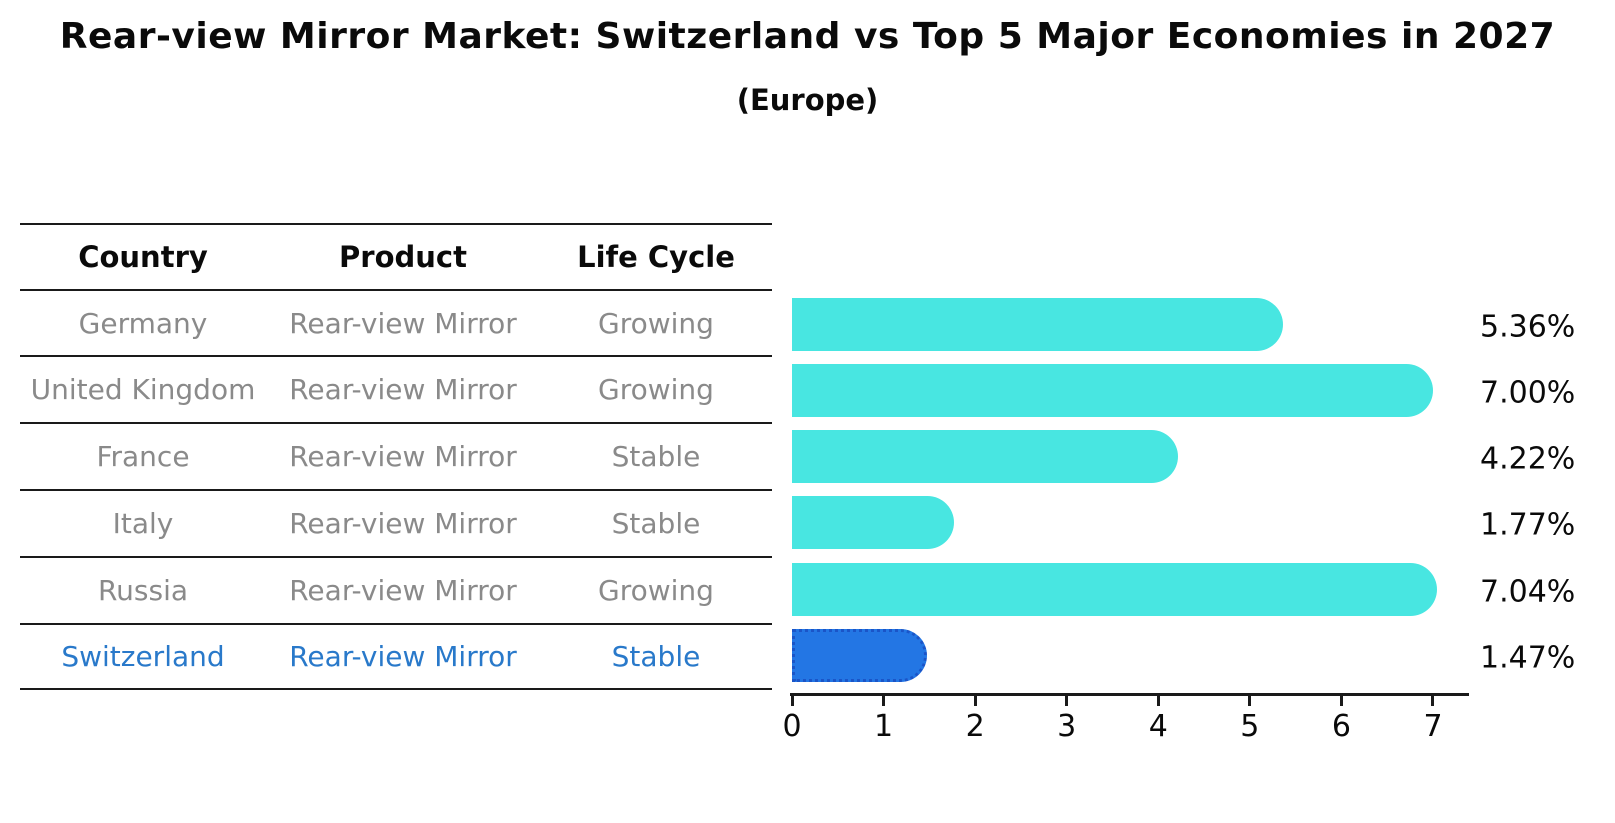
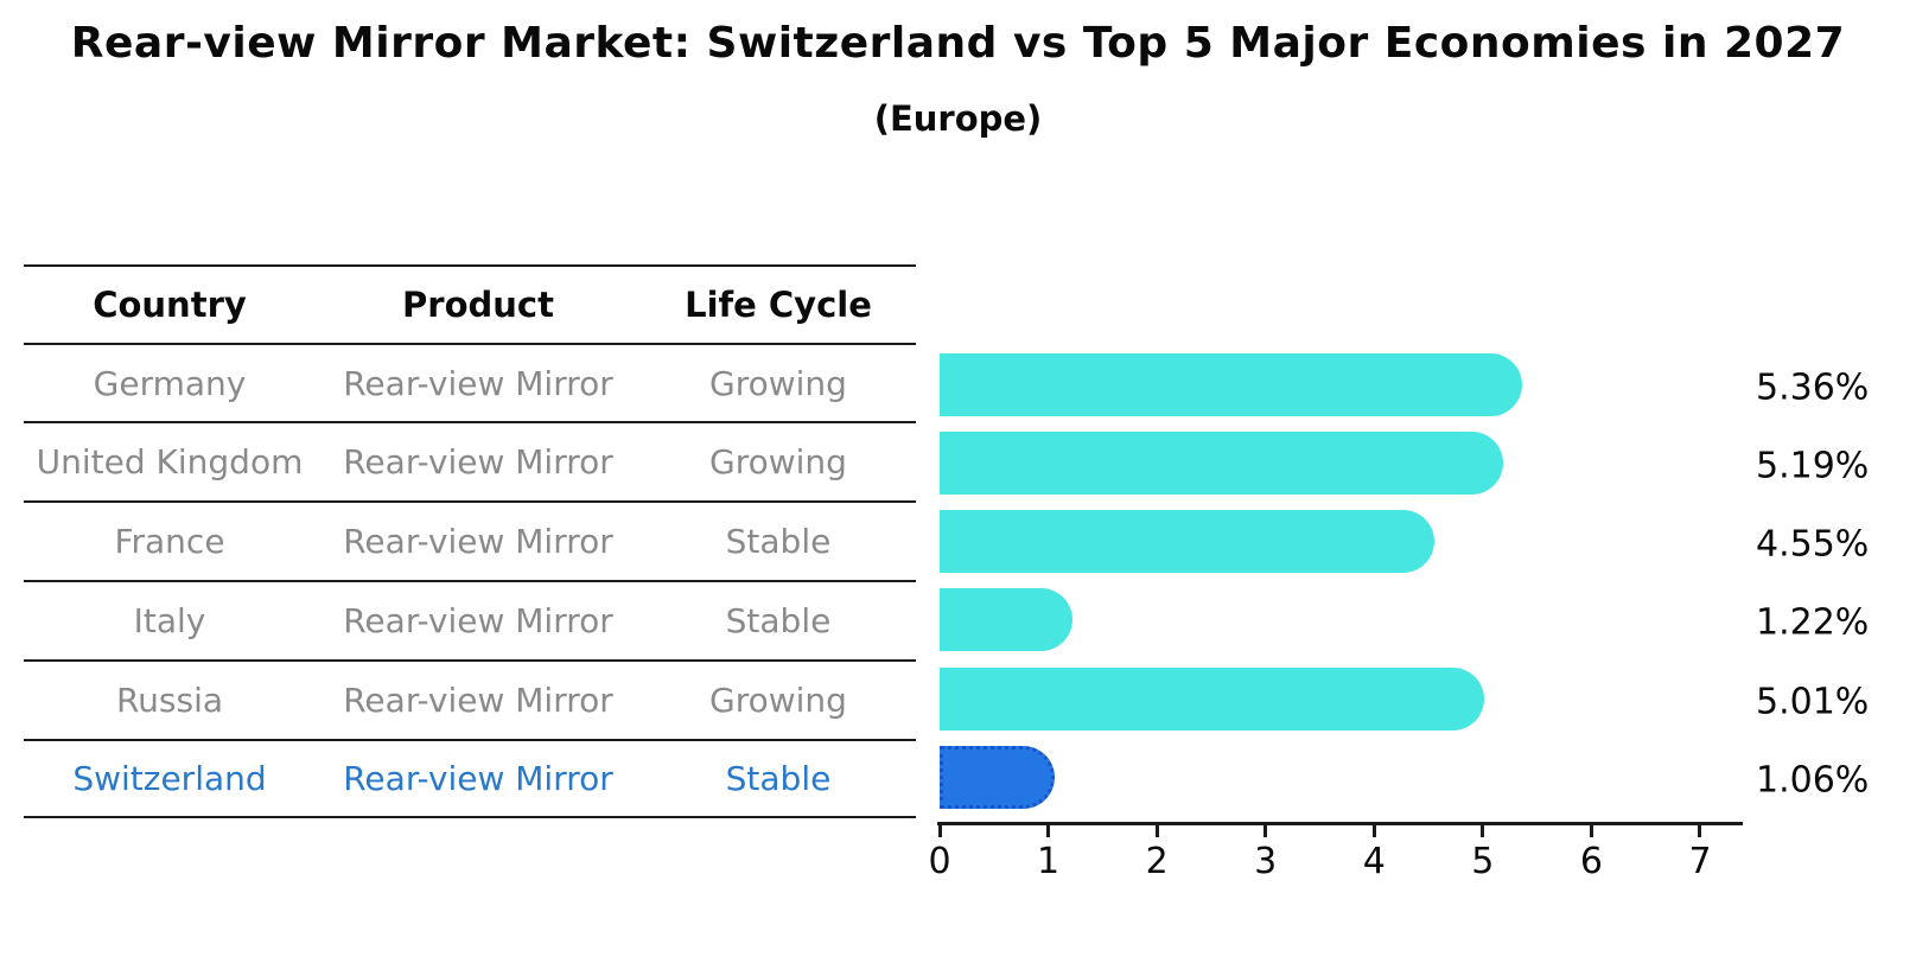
United Kingdom: 7.00% -> 5.19%
France: 4.22% -> 4.55%
Italy: 1.77% -> 1.22%
Russia: 7.04% -> 5.01%
Switzerland: 1.47% -> 1.06%
